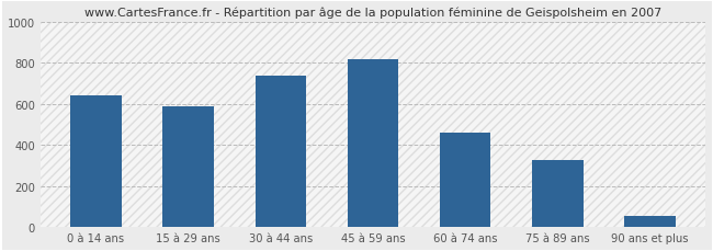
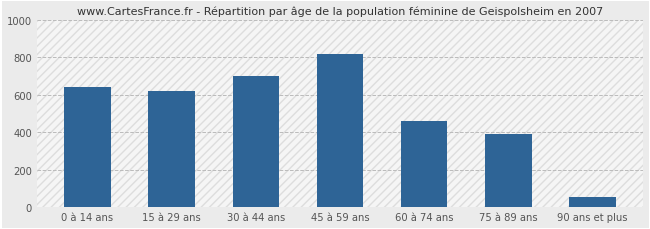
15 à 29 ans: 590 -> 620
30 à 44 ans: 740 -> 700
75 à 89 ans: 320 -> 390
